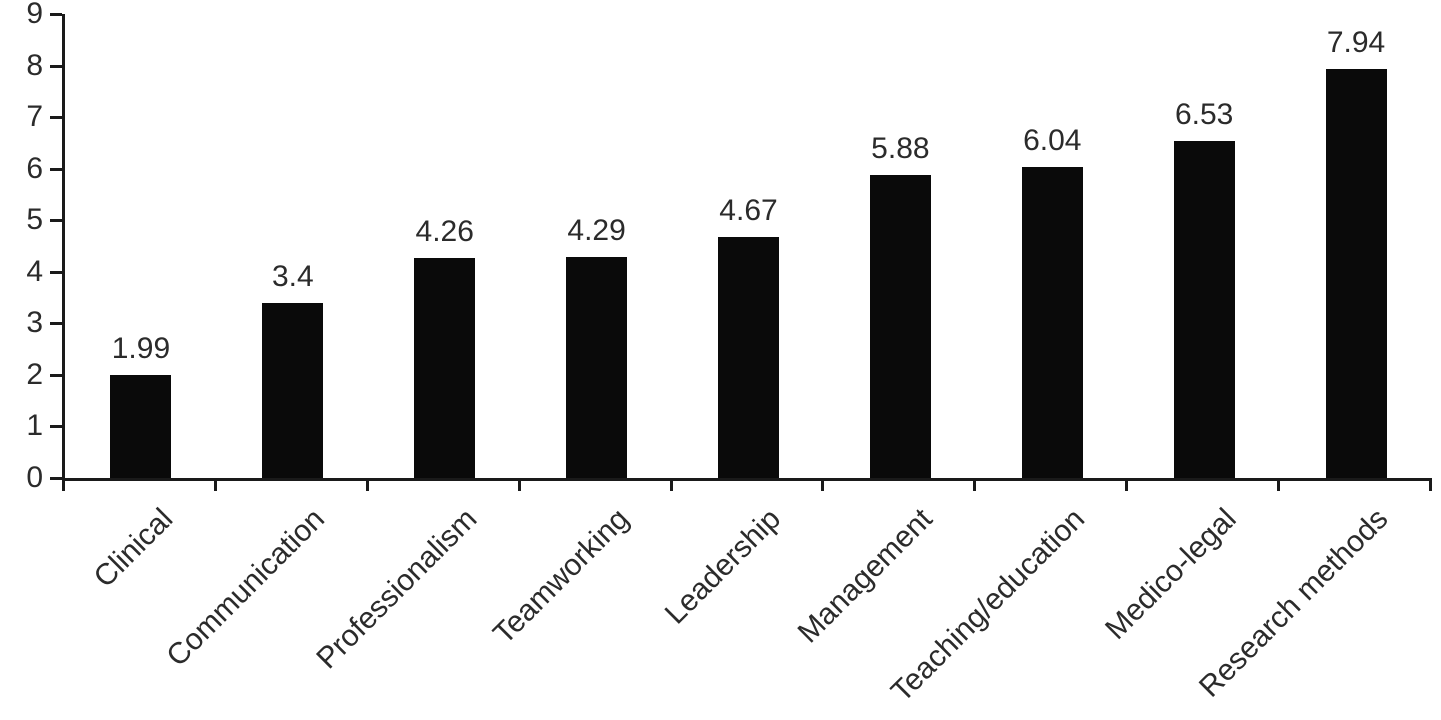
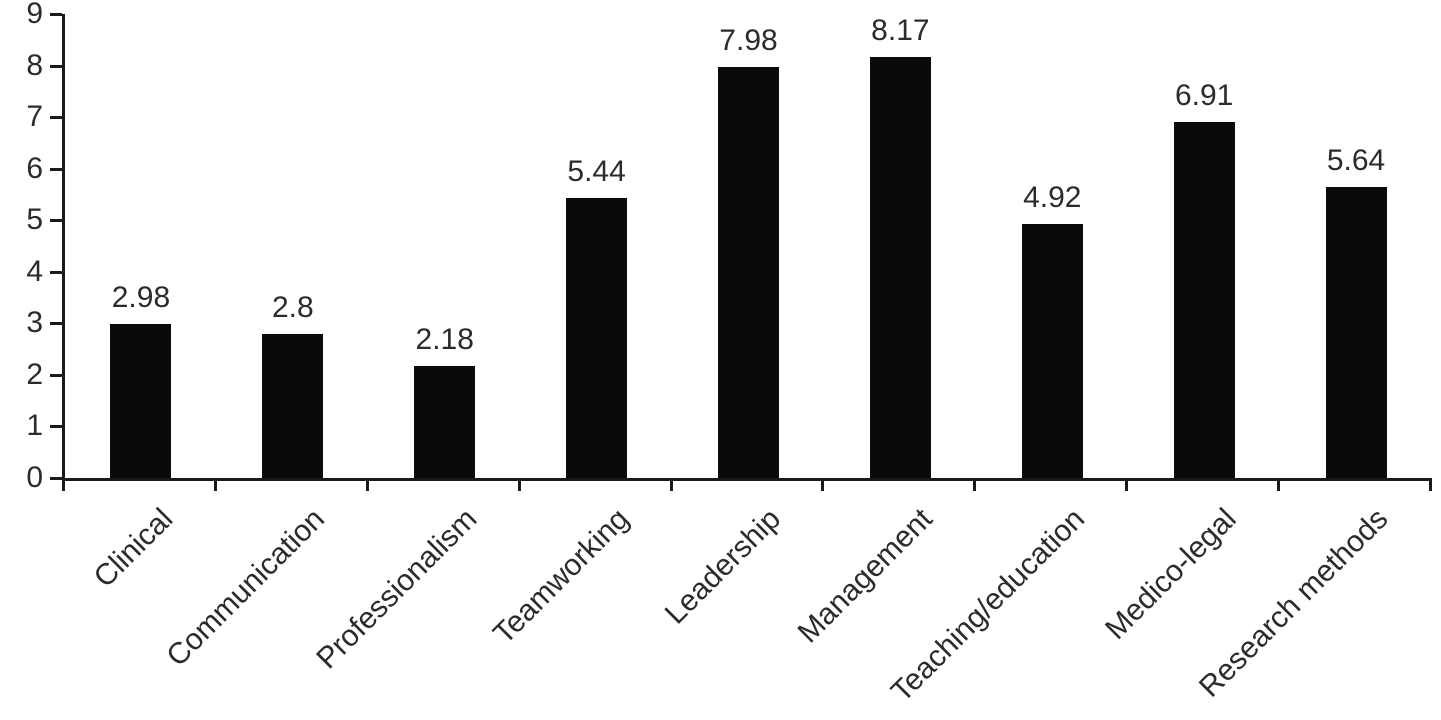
Clinical: 1.99 -> 2.98
Communication: 3.4 -> 2.8
Professionalism: 4.26 -> 2.18
Teamworking: 4.29 -> 5.44
Leadership: 4.67 -> 7.98
Management: 5.88 -> 8.17
Teaching/education: 6.04 -> 4.92
Medico-legal: 6.53 -> 6.91
Research methods: 7.94 -> 5.64
